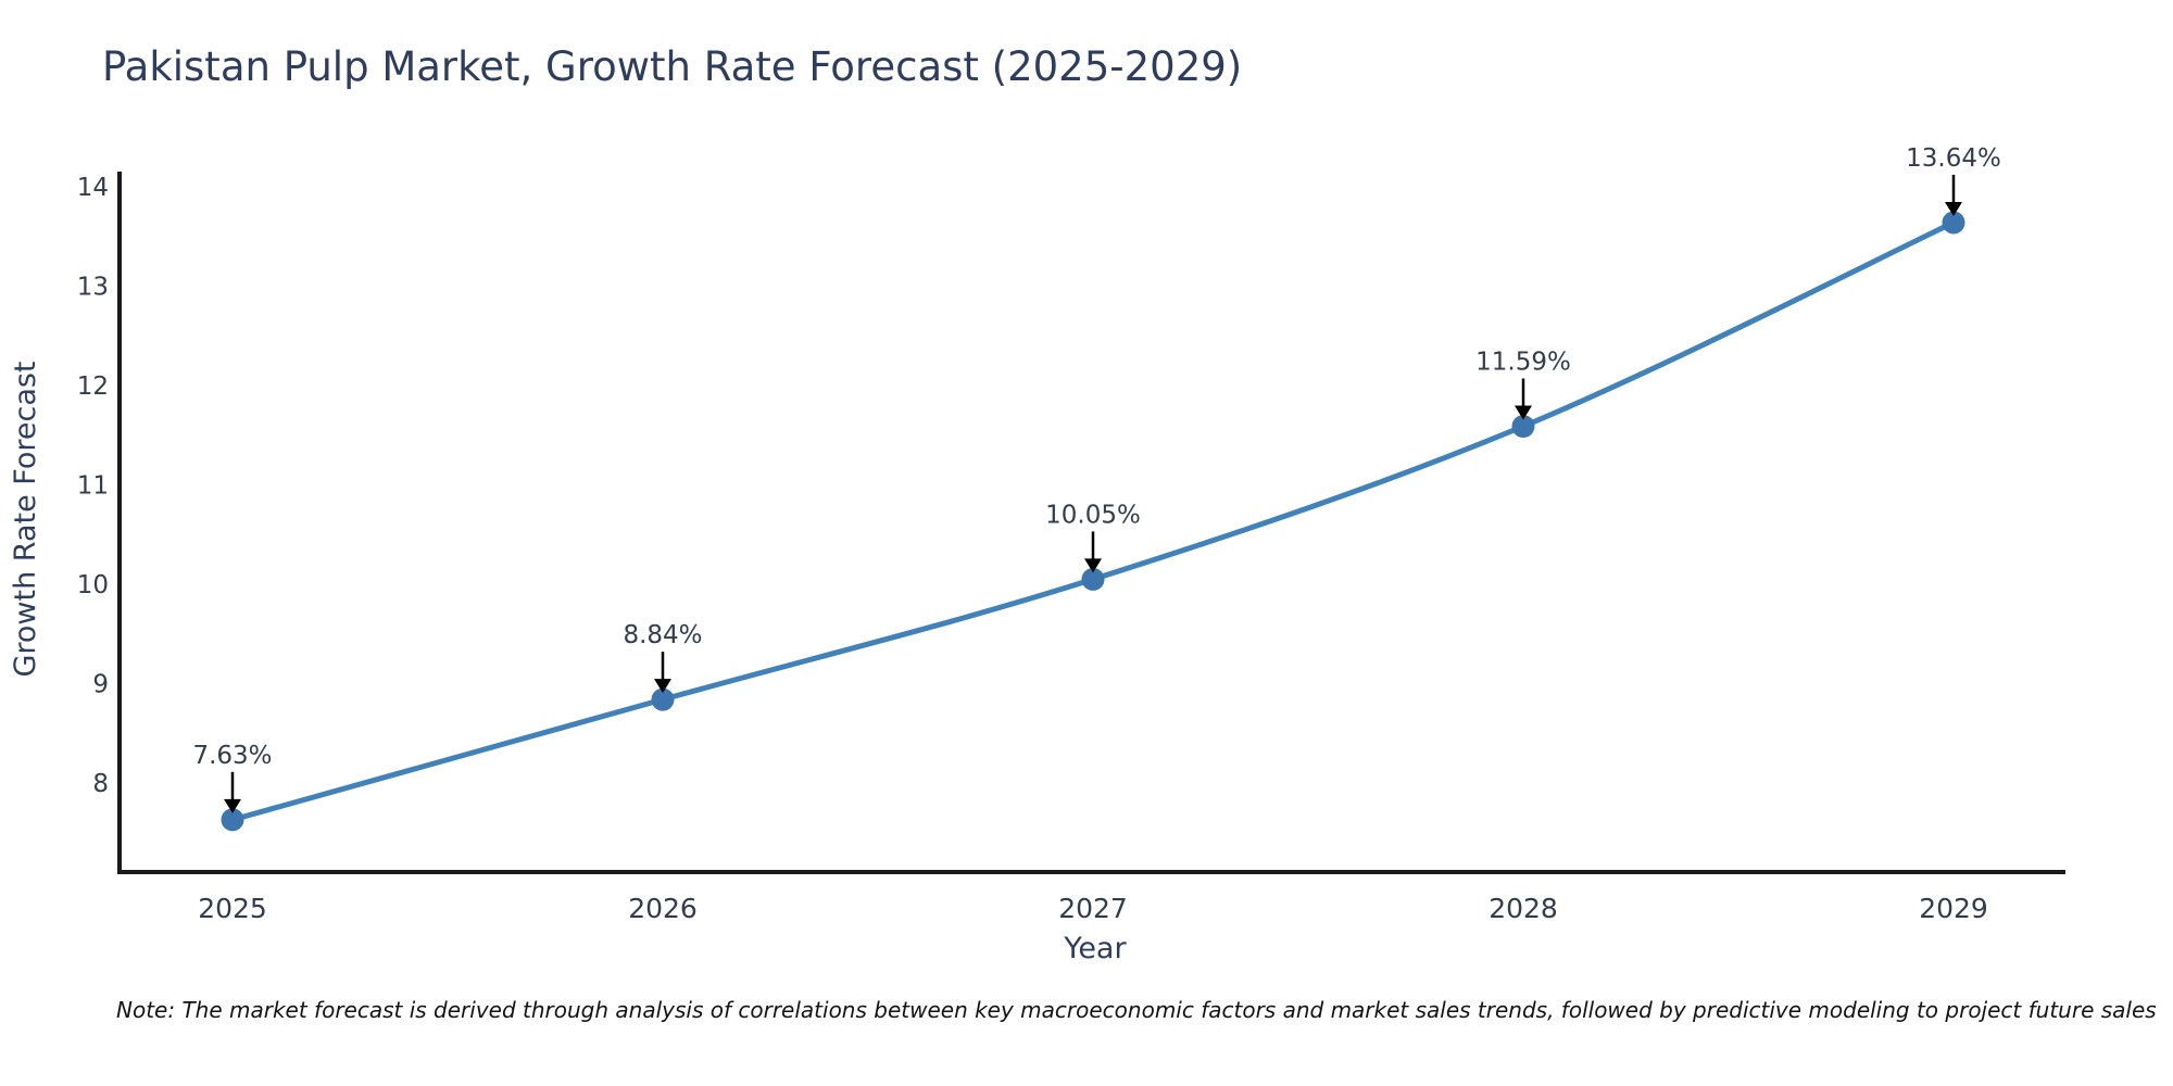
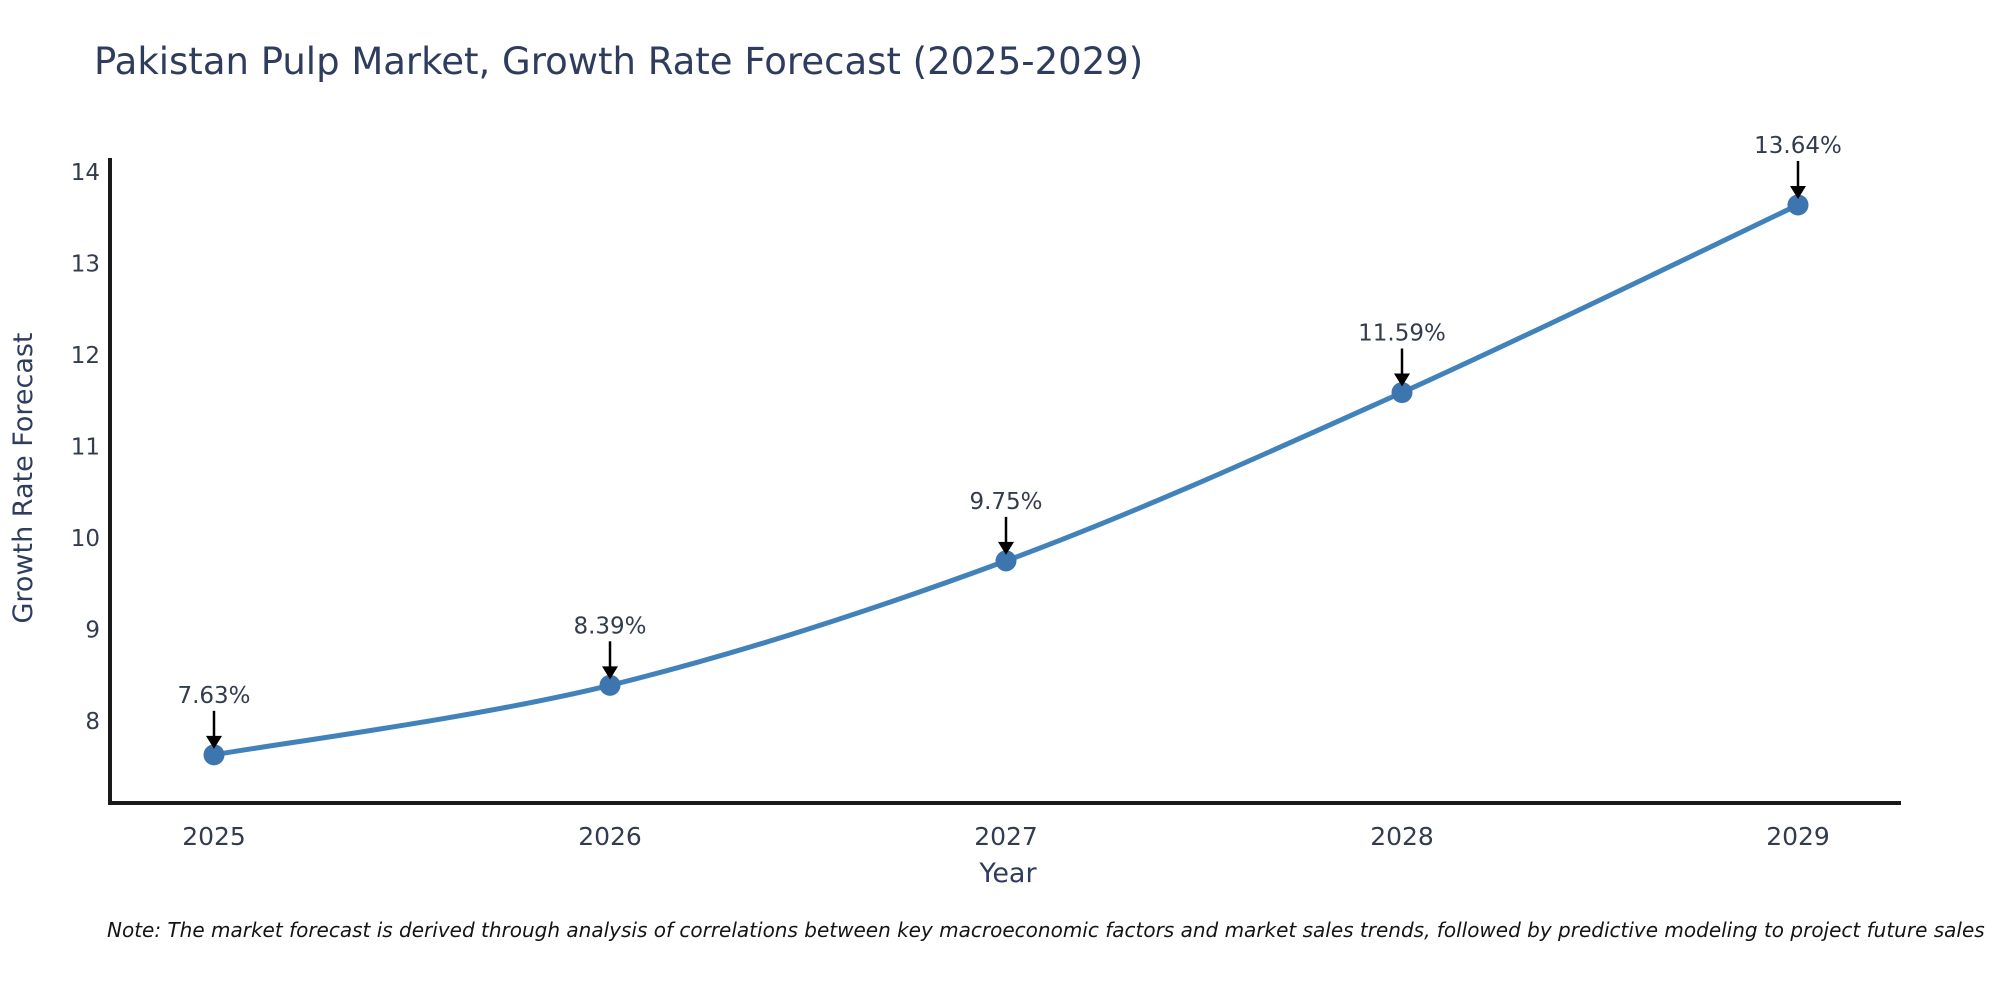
2026: 8.84% -> 8.39%
2027: 10.05% -> 9.75%
